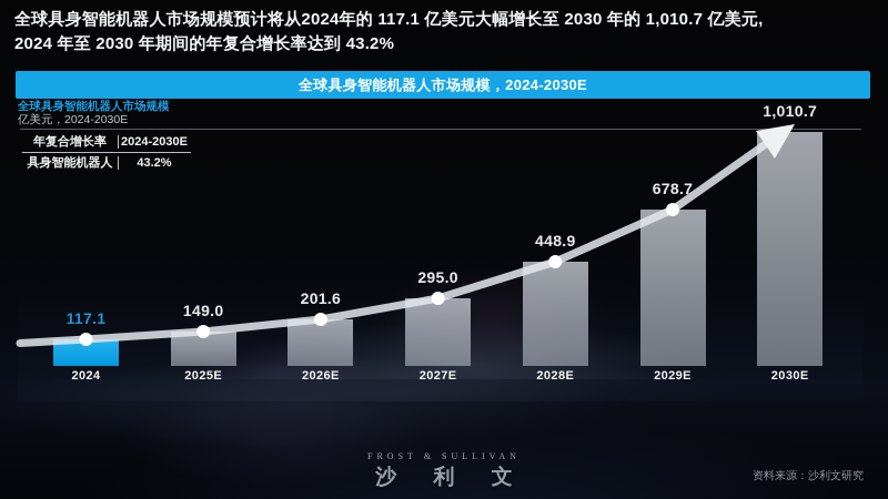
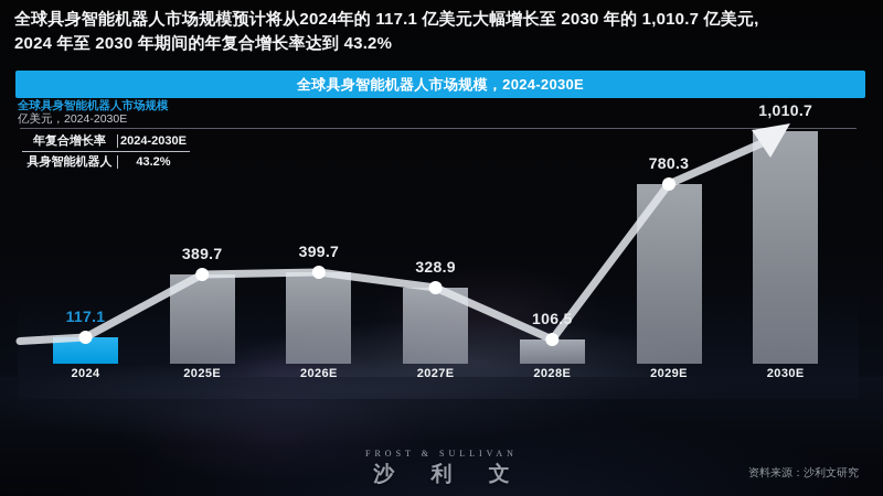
2025E: 149.0 -> 389.7
2026E: 201.6 -> 399.7
2027E: 295.0 -> 328.9
2028E: 448.9 -> 106.5
2029E: 678.7 -> 780.3
